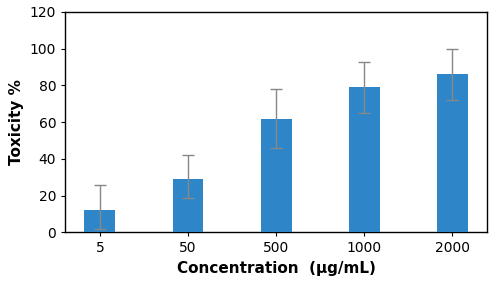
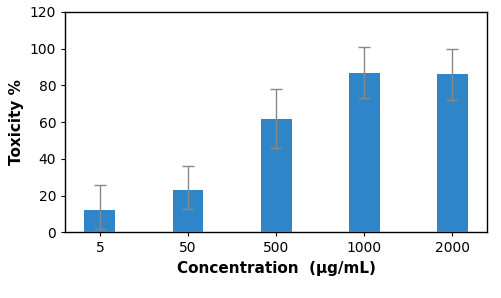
50: 29 -> 23
1000: 79 -> 87
